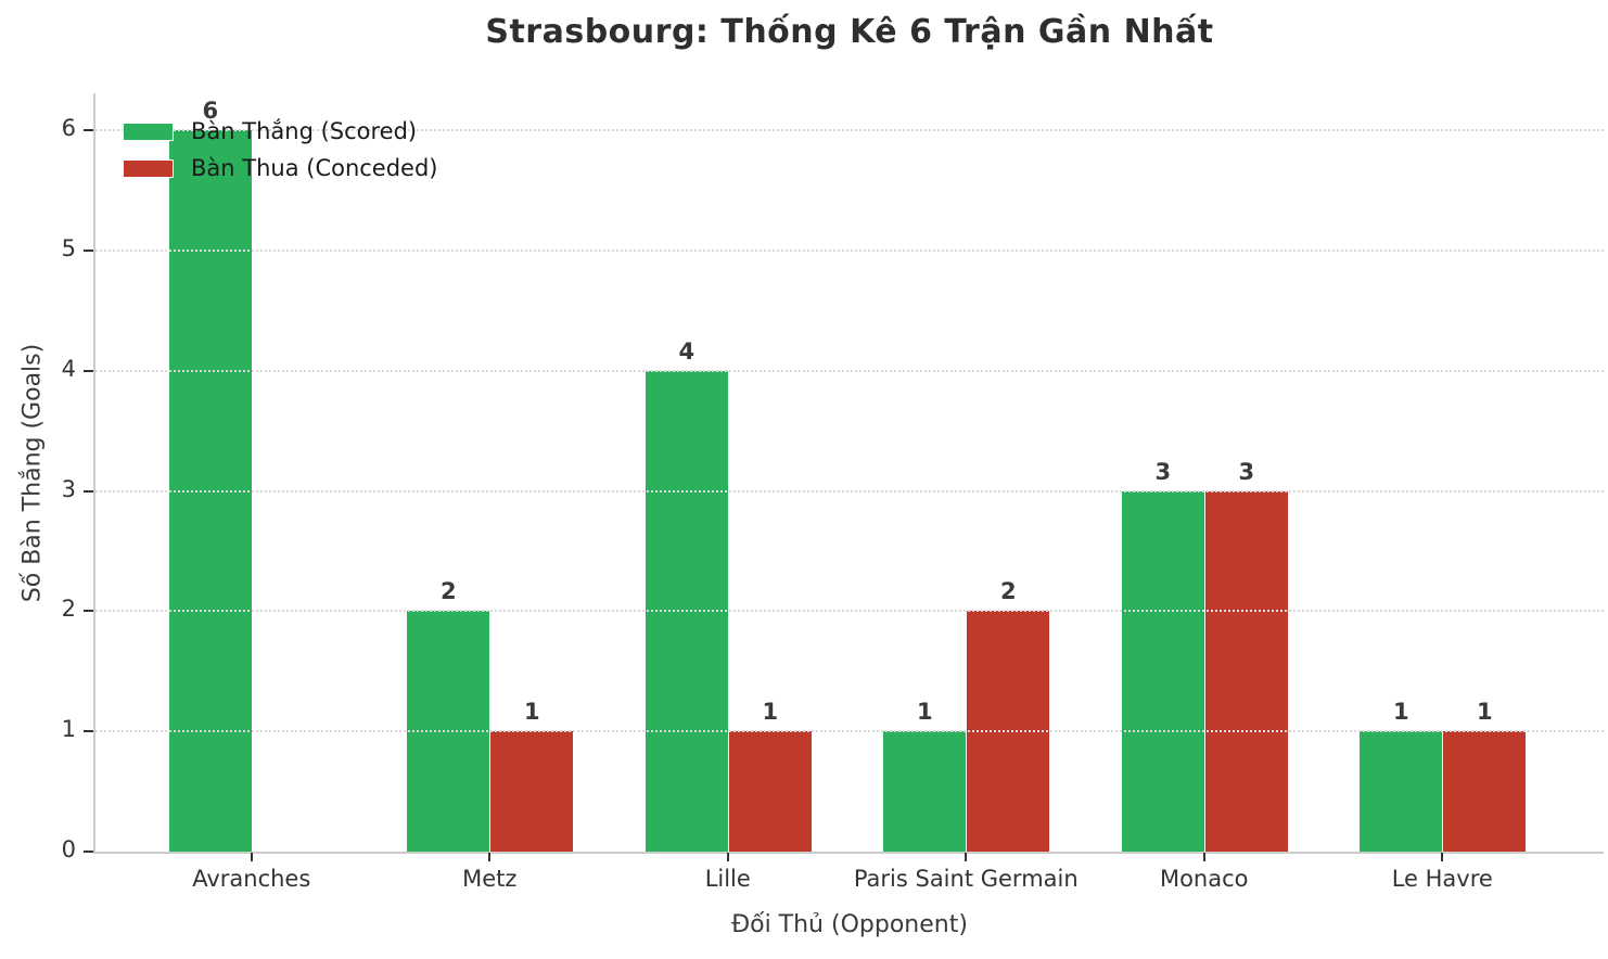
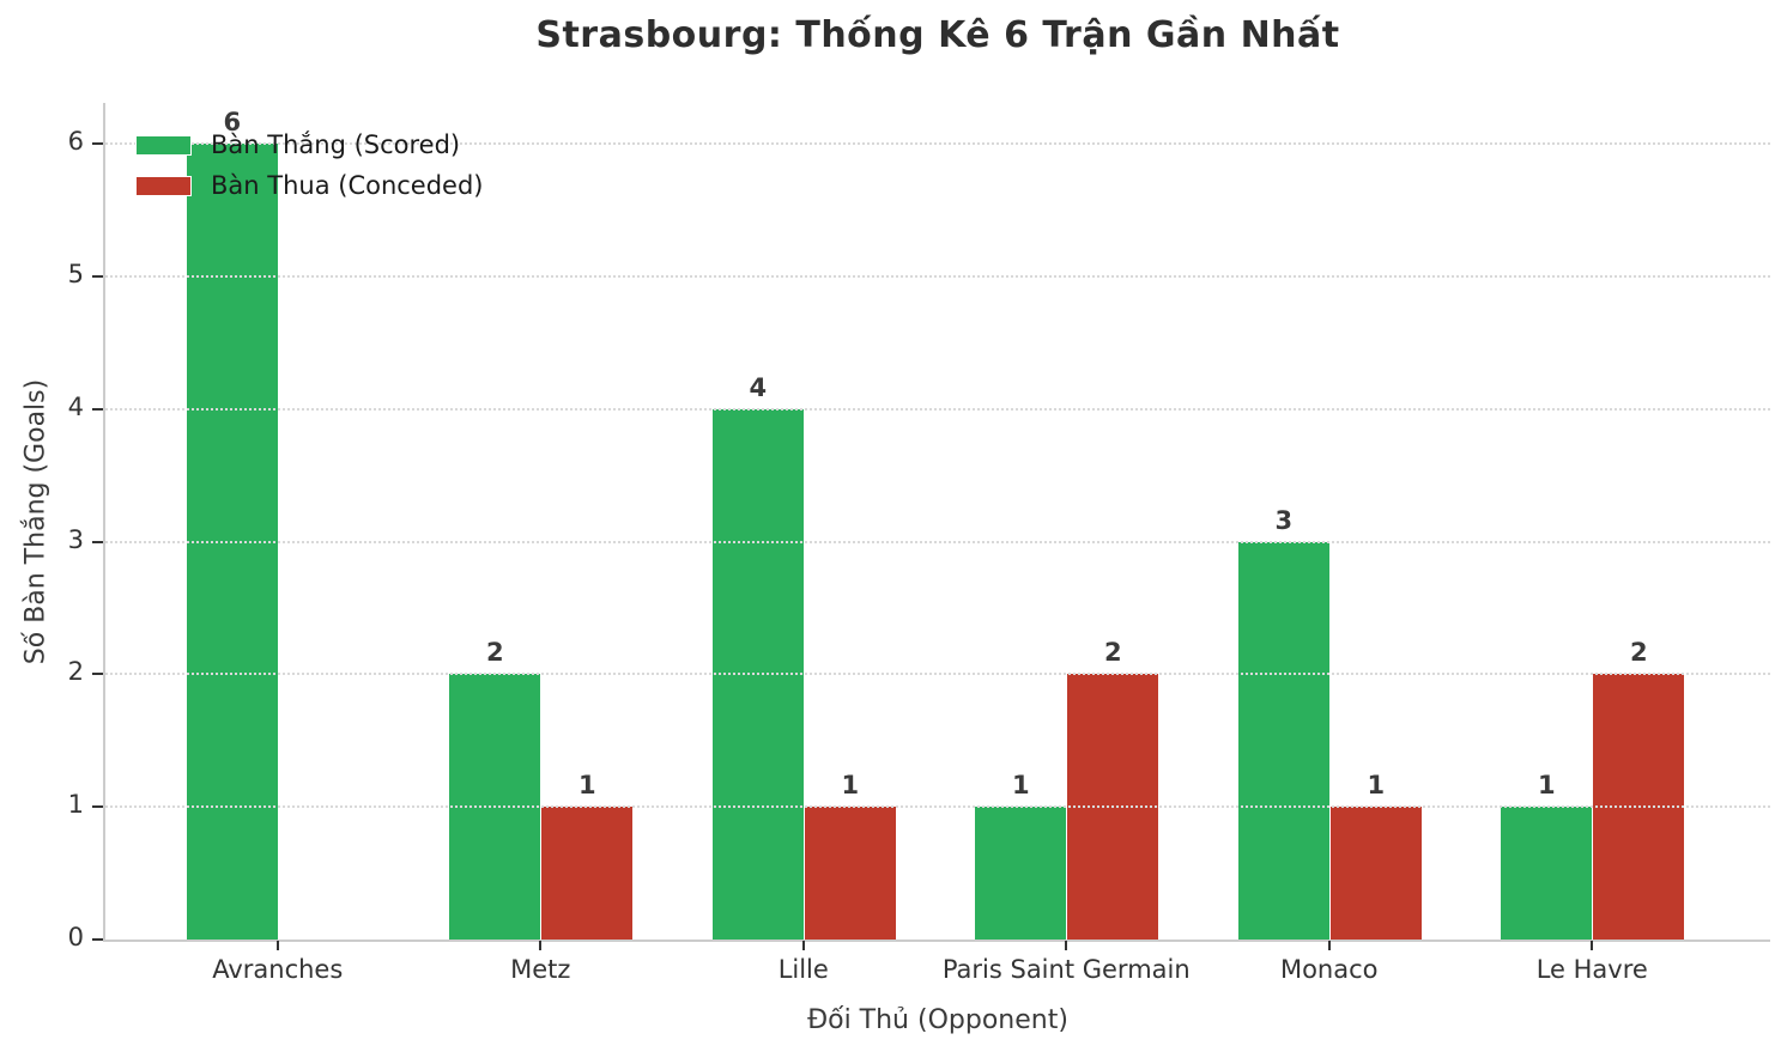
Bàn Thua (Conceded)/Monaco: 3 -> 1
Bàn Thua (Conceded)/Le Havre: 1 -> 2
